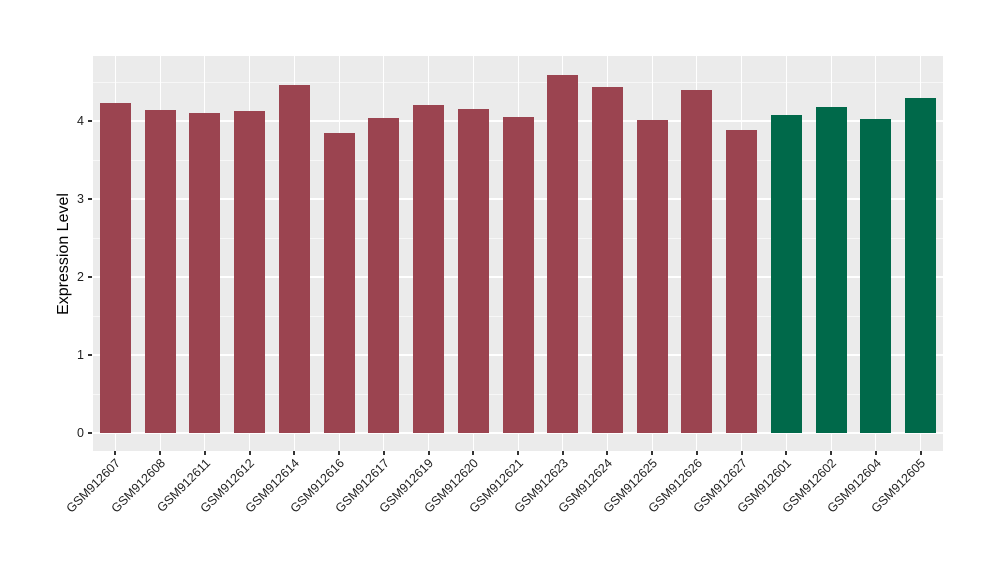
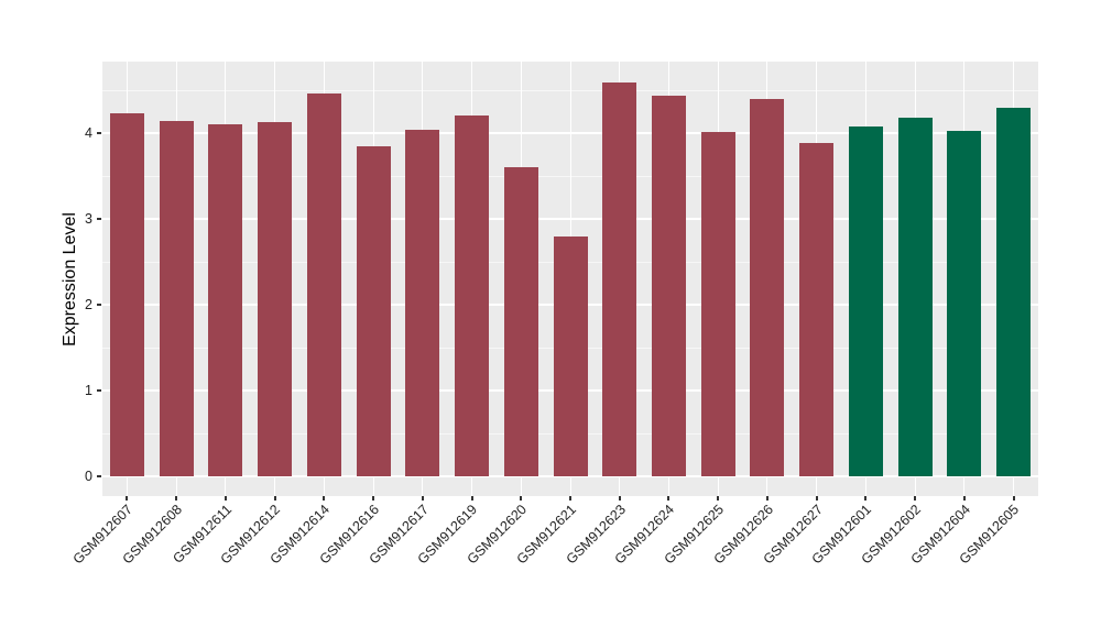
GSM912620: 4.2 -> 3.6
GSM912621: 4.0 -> 2.8
